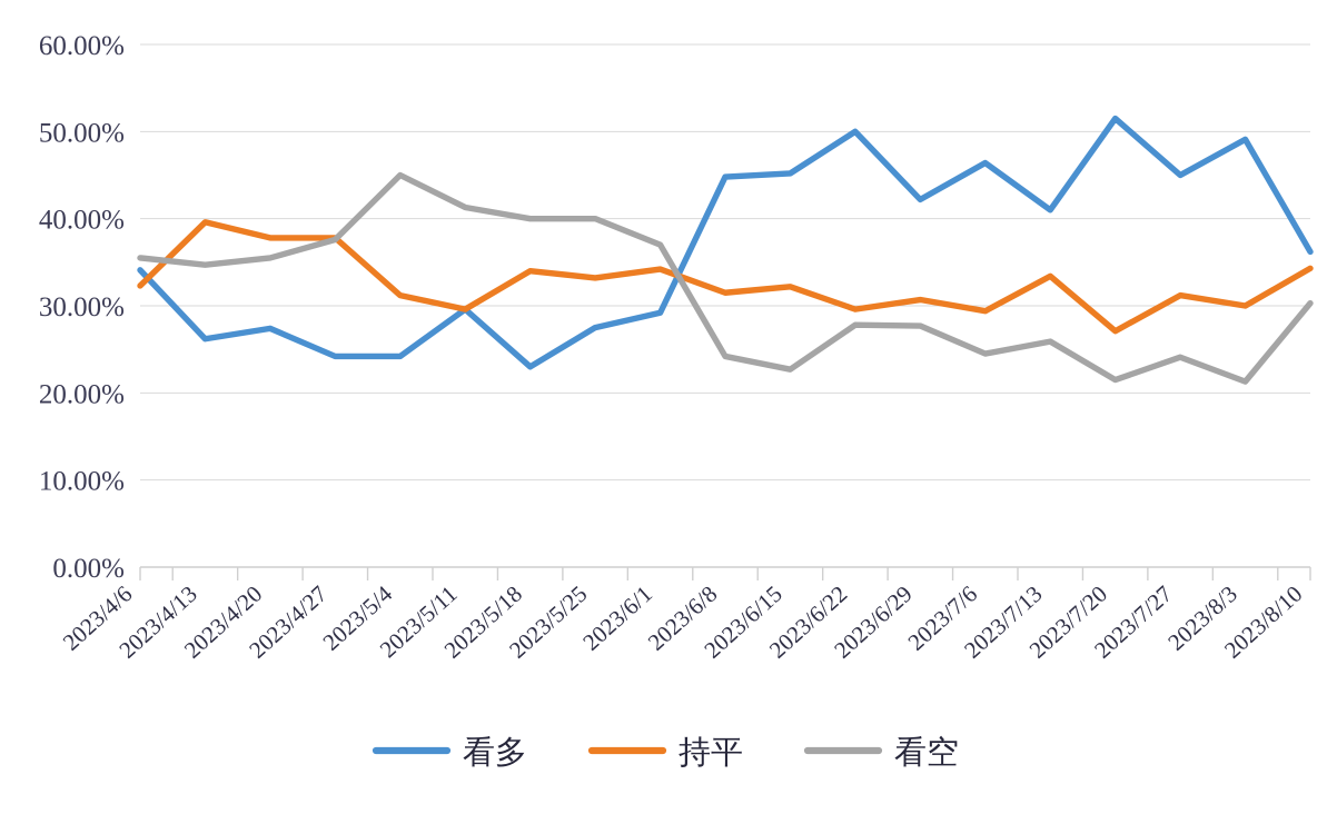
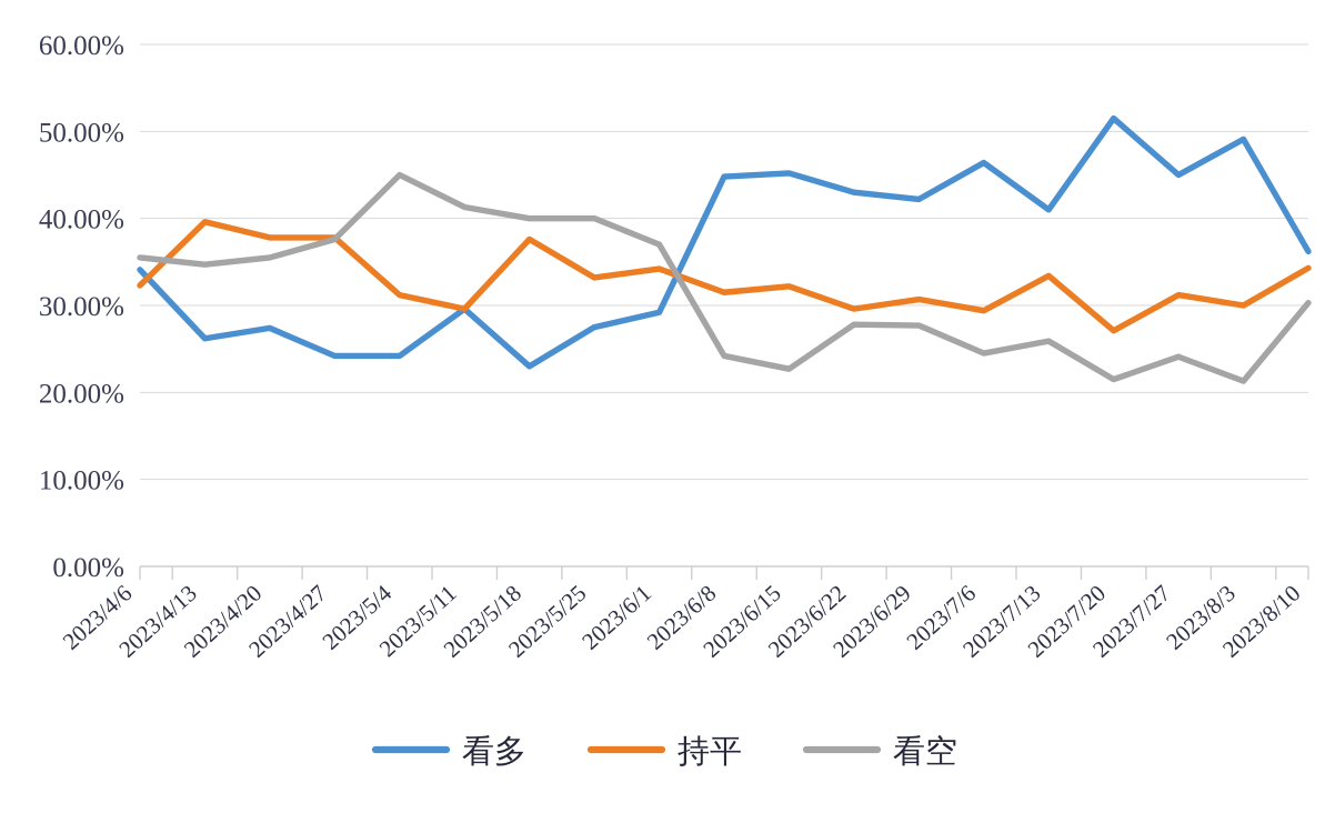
持平/2023/5/18: 34% -> 38%
看多/2023/6/22: 50% -> 43%
